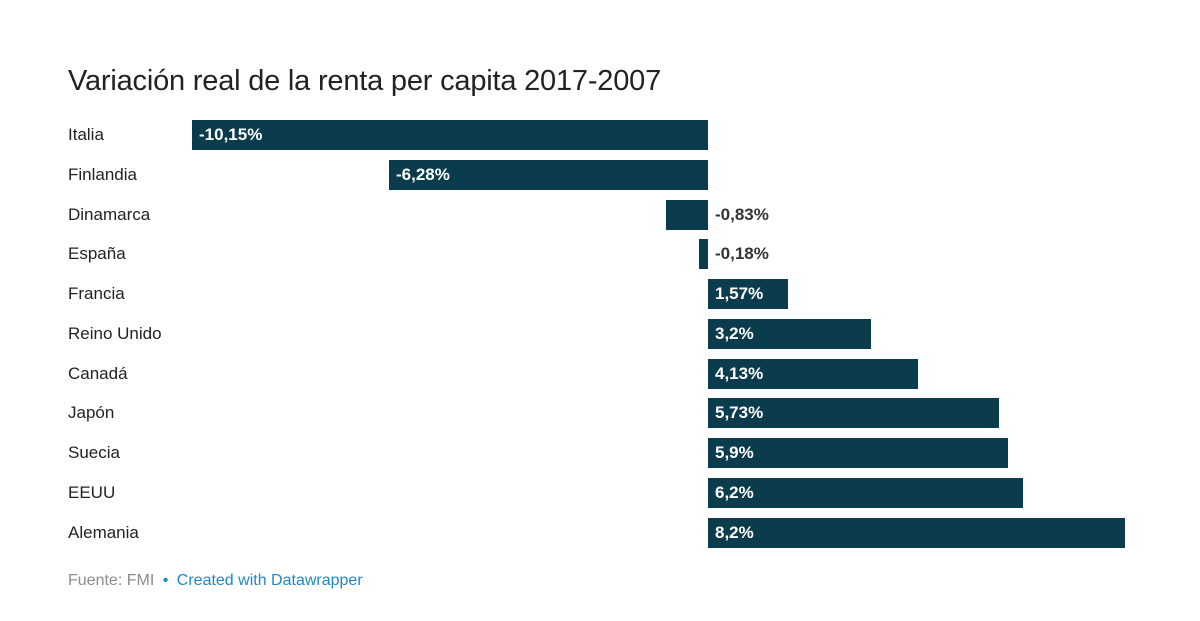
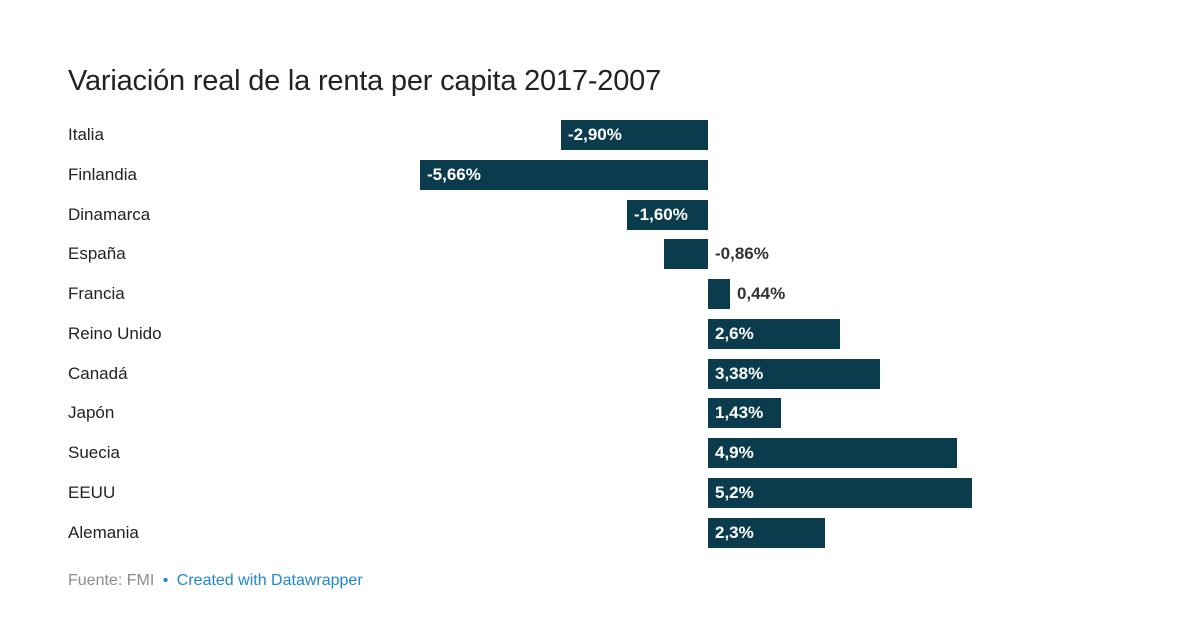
Italia: -10,15% -> -2,90%
Finlandia: -6,28% -> -5,66%
Dinamarca: -0,83% -> -1,60%
España: -0,18% -> -0,86%
Francia: 1,57% -> 0,44%
Reino Unido: 3,2% -> 2,6%
Canadá: 4,13% -> 3,38%
Japón: 5,73% -> 1,43%
Suecia: 5,9% -> 4,9%
EEUU: 6,2% -> 5,2%
Alemania: 8,2% -> 2,3%
